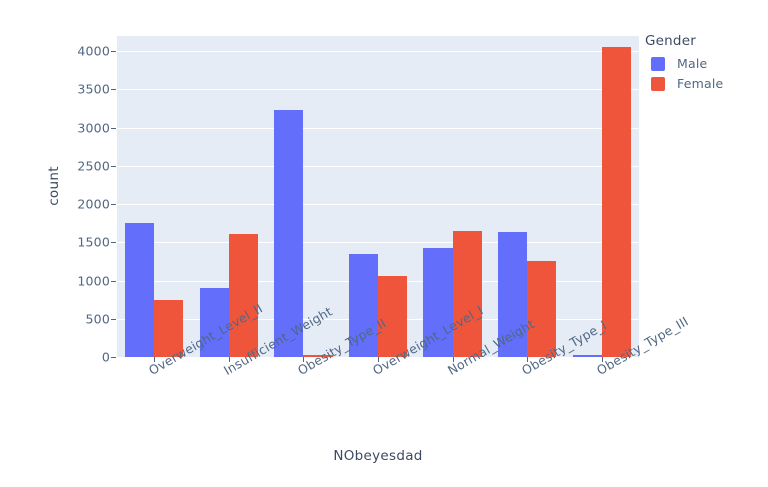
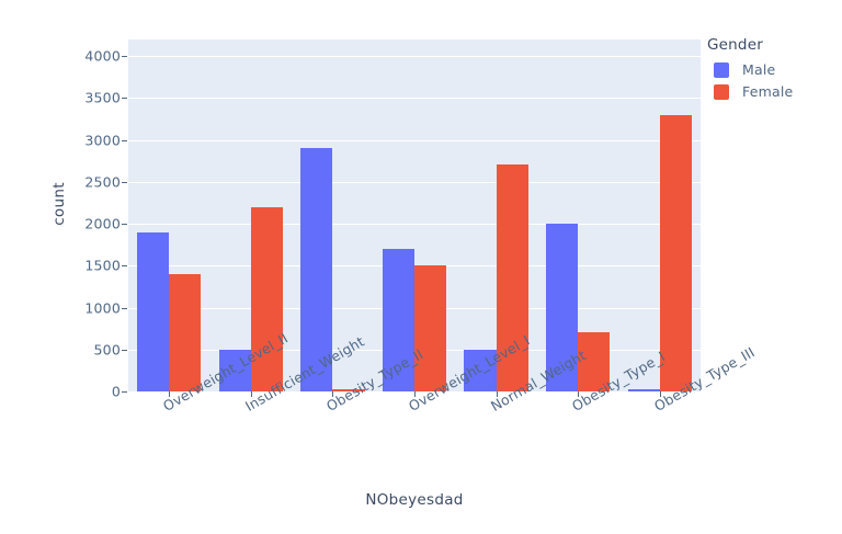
Male/Overweight_Level_II: 1800 -> 1900
Female/Overweight_Level_II: 700 -> 1400
Male/Insufficient_Weight: 900 -> 500
Female/Insufficient_Weight: 1600 -> 2200
Male/Obesity_Type_II: 3200 -> 2900
Male/Overweight_Level_I: 1400 -> 1700
Female/Overweight_Level_I: 1100 -> 1500
Male/Normal_Weight: 1400 -> 500
Female/Normal_Weight: 1600 -> 2700
Male/Obesity_Type_I: 1600 -> 2000
Female/Obesity_Type_I: 1300 -> 700
Female/Obesity_Type_III: 4000 -> 3300
